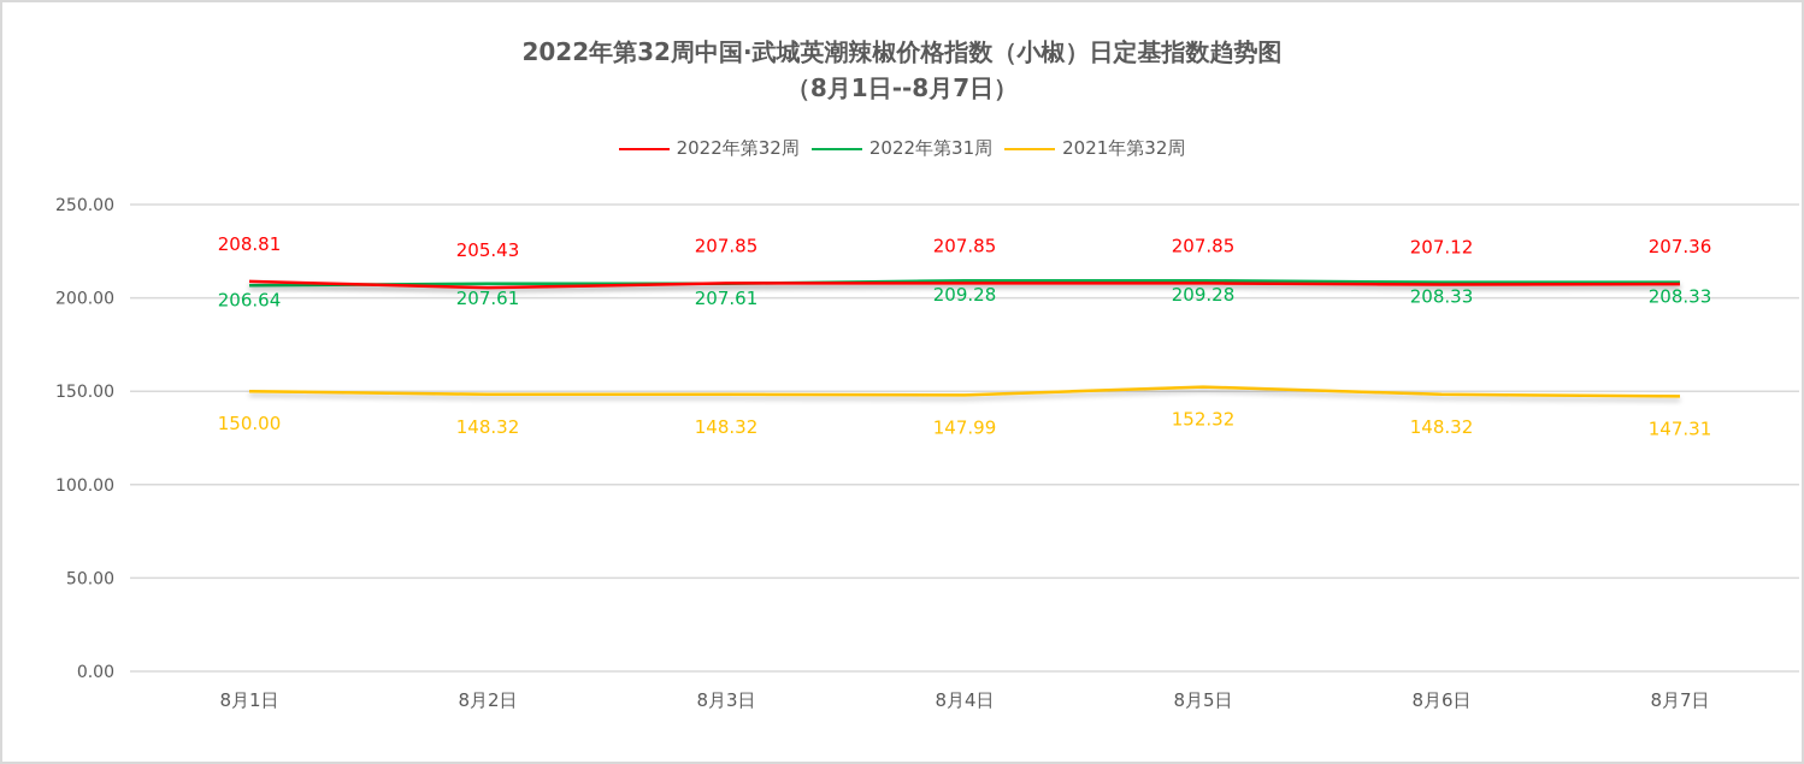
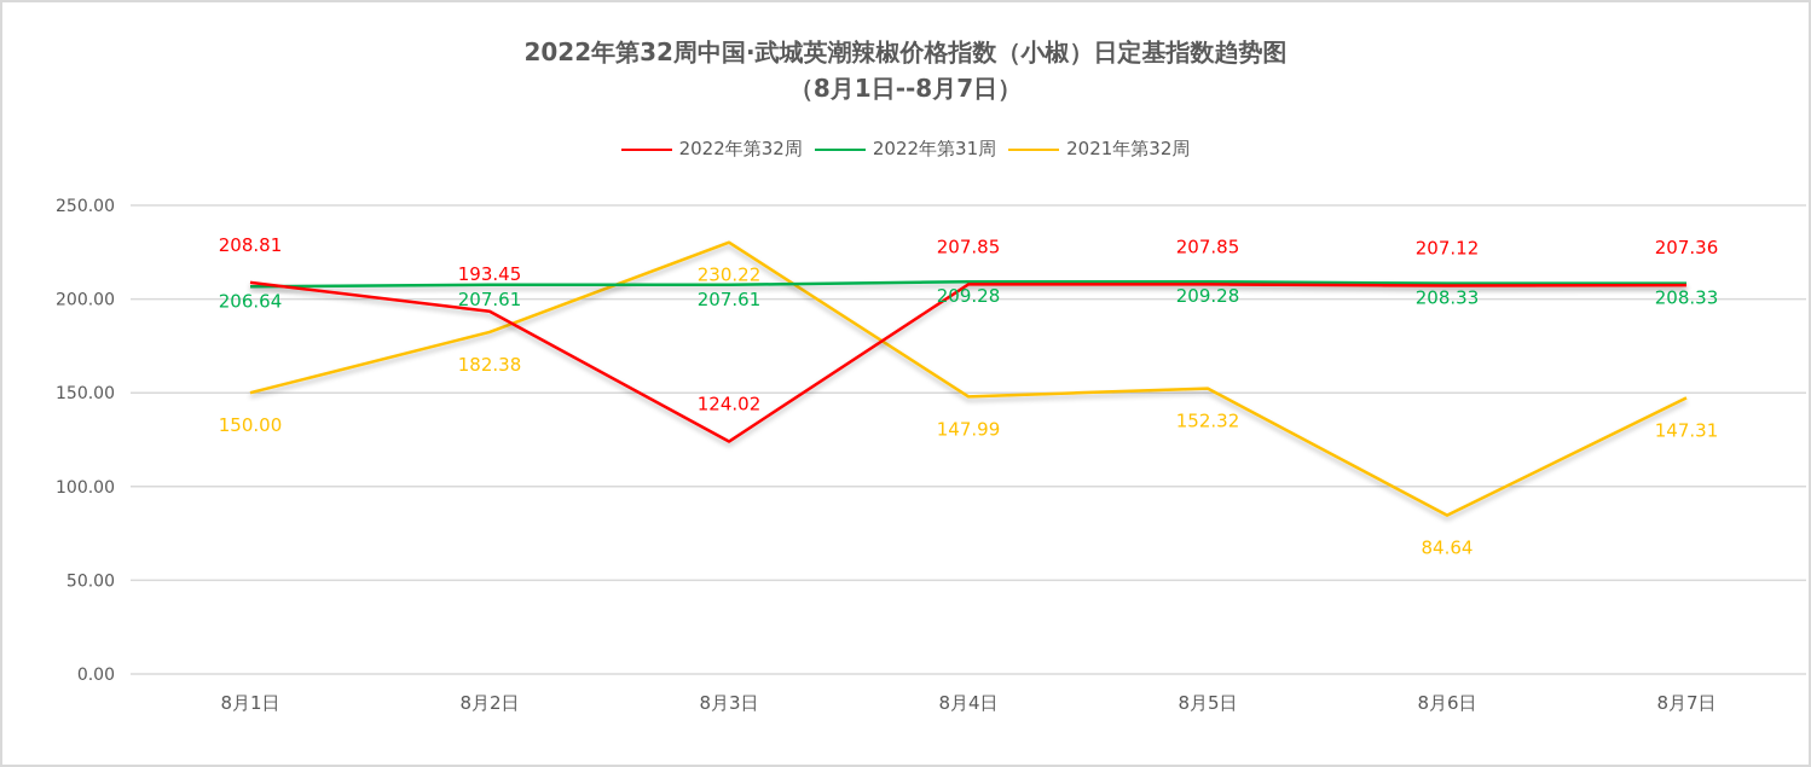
2022年第32周/8月2日: 205.43 -> 193.45
2021年第32周/8月2日: 148.32 -> 182.38
2022年第32周/8月3日: 207.85 -> 124.02
2021年第32周/8月3日: 148.32 -> 230.22
2021年第32周/8月6日: 148.32 -> 84.64
